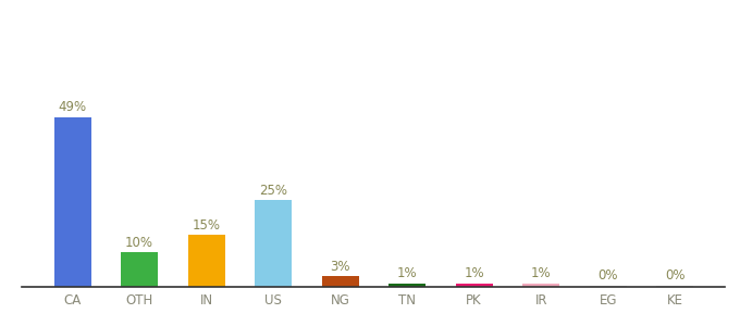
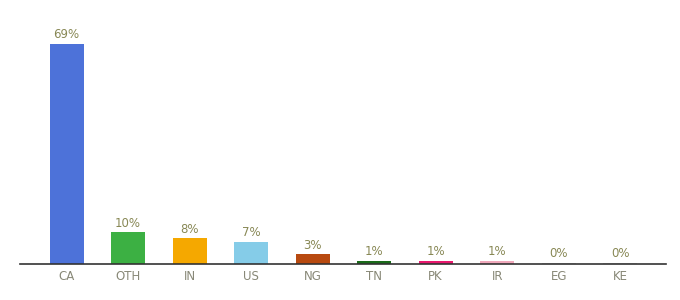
CA: 49% -> 69%
IN: 15% -> 8%
US: 25% -> 7%
